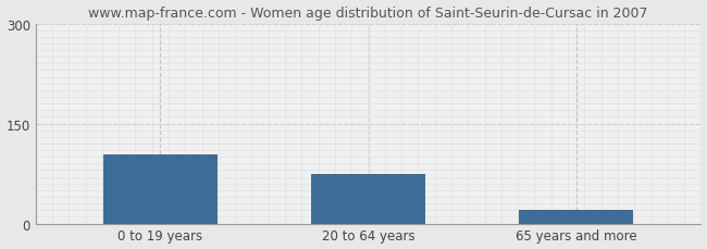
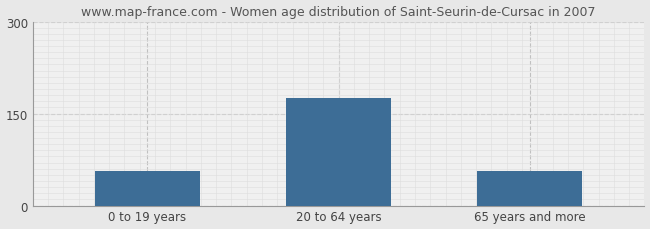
0 to 19 years: 104 -> 57
20 to 64 years: 74 -> 175
65 years and more: 20 -> 57
